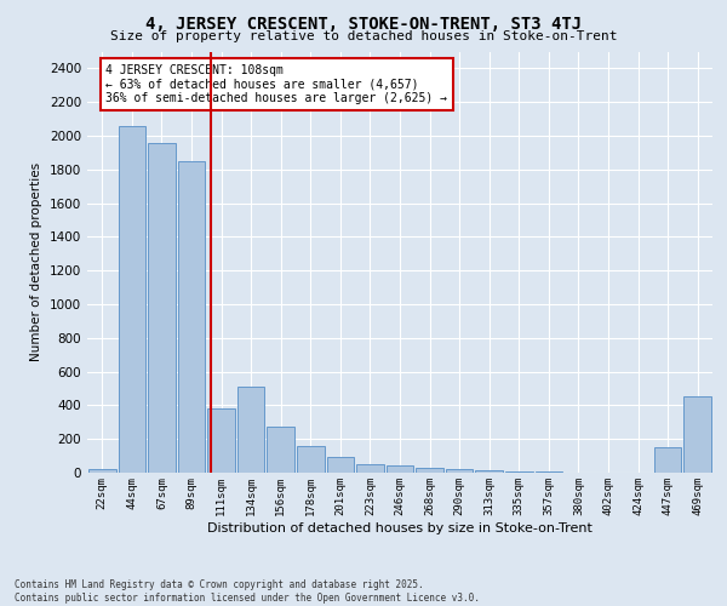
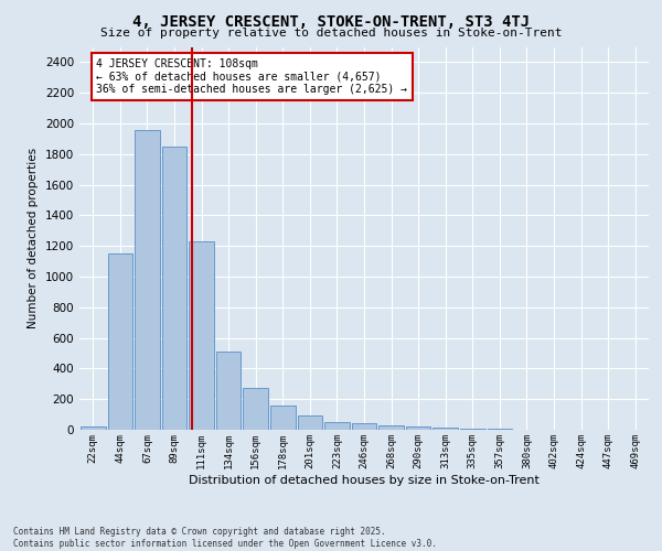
44sqm: 2060 -> 1150
111sqm: 380 -> 1230
447sqm: 150 -> 0
469sqm: 450 -> 0
